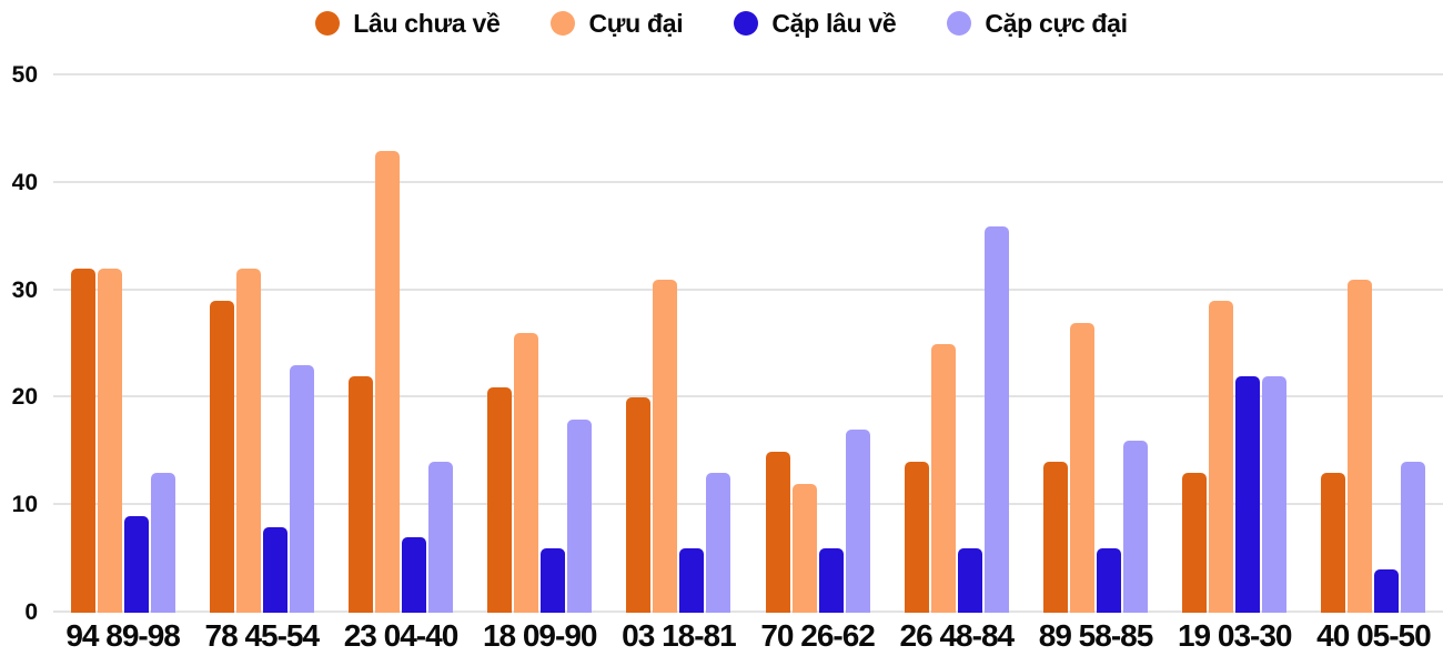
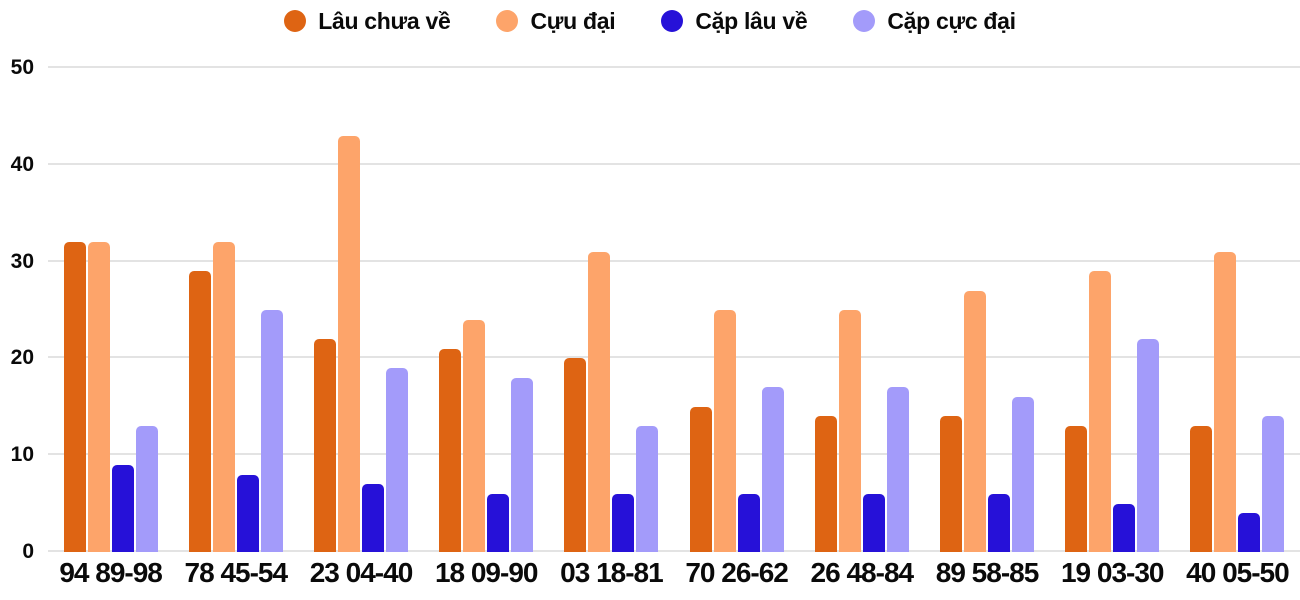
Cặp cực đại/78 45-54: 23 -> 25
Cặp cực đại/23 04-40: 14 -> 19
Cựu đại/18 09-90: 26 -> 24
Cựu đại/70 26-62: 12 -> 25
Cặp cực đại/26 48-84: 36 -> 17
Cặp lâu về/19 03-30: 22 -> 5
